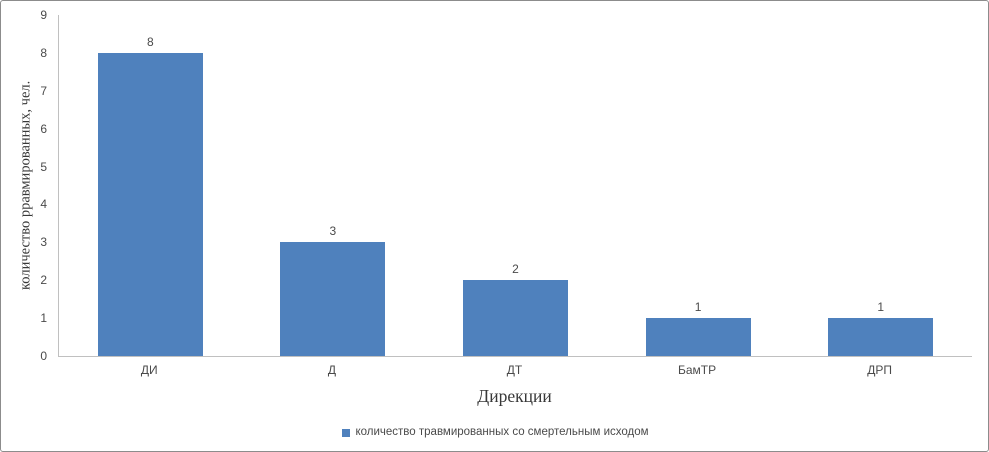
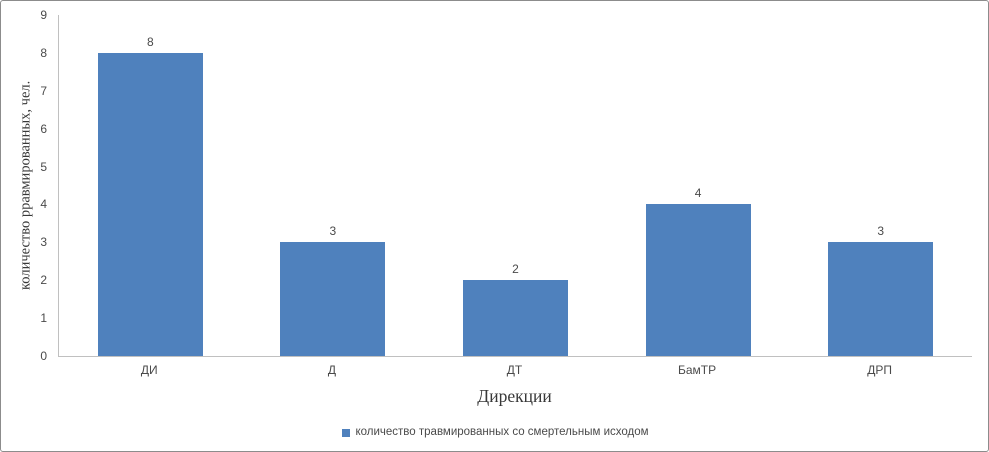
БамТР: 1 -> 4
ДРП: 1 -> 3
